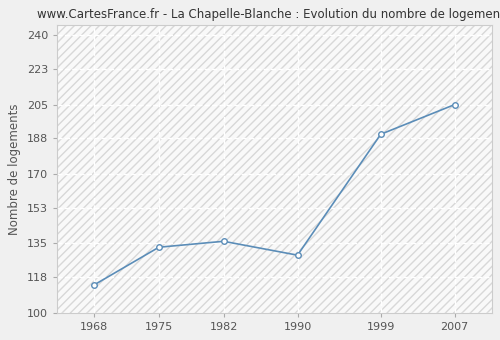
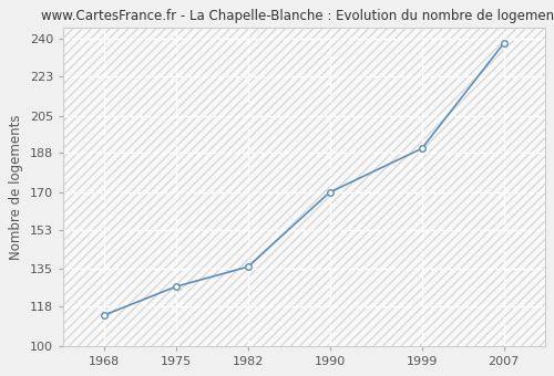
1975: 133 -> 127
1990: 129 -> 170
2007: 205 -> 238
